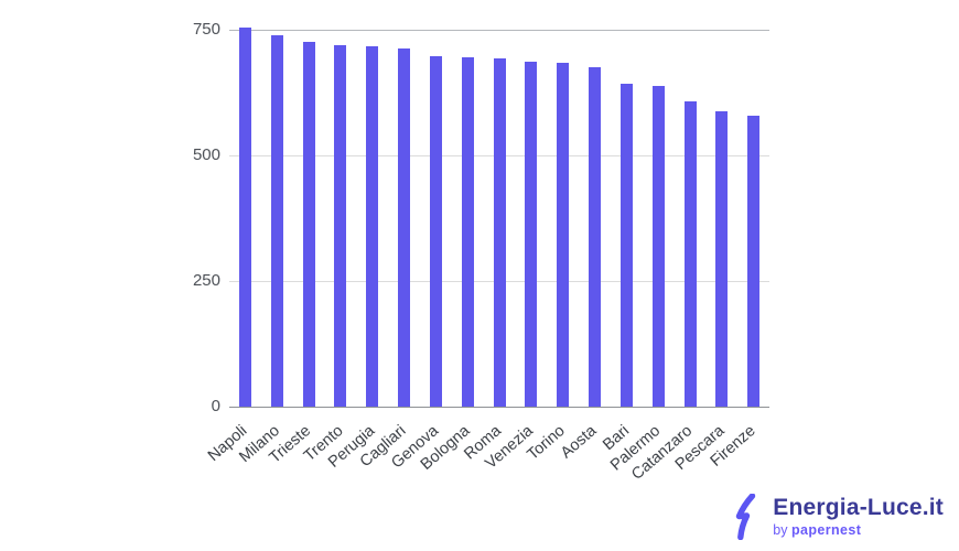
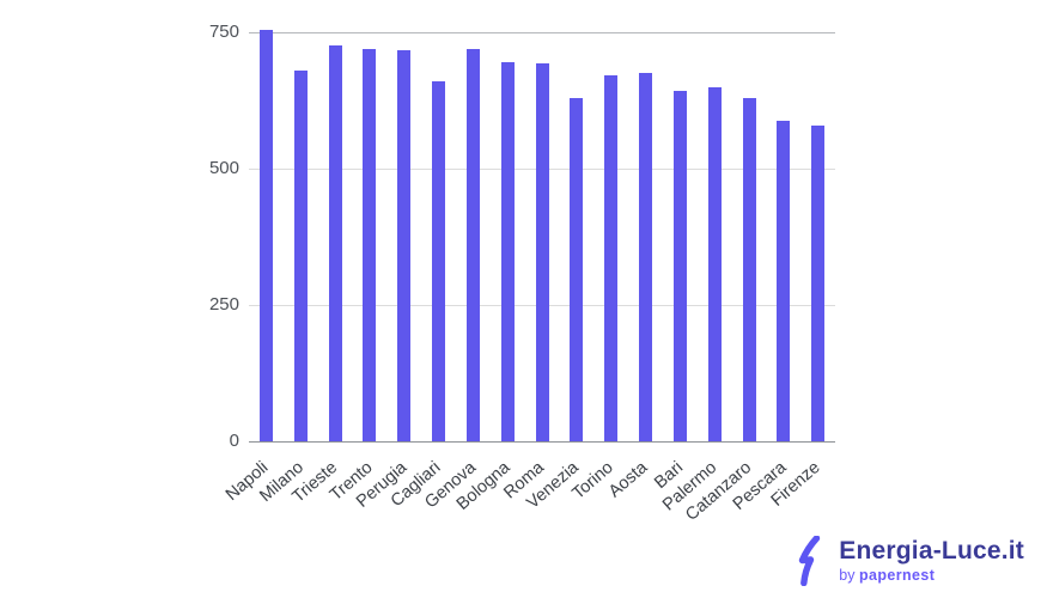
Milano: 740 -> 680
Cagliari: 710 -> 660
Genova: 700 -> 720
Venezia: 690 -> 630
Torino: 680 -> 670
Palermo: 640 -> 650
Catanzaro: 610 -> 630
